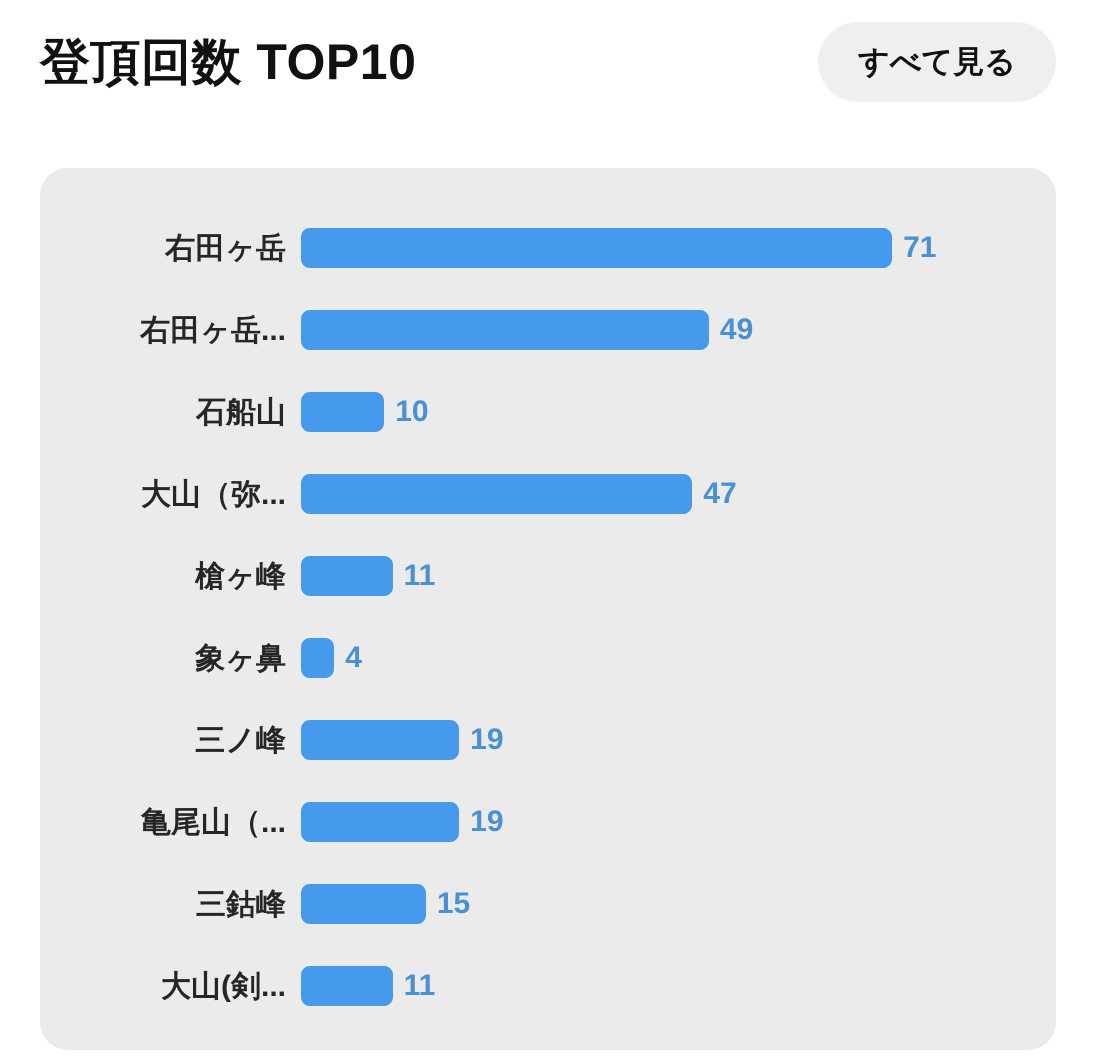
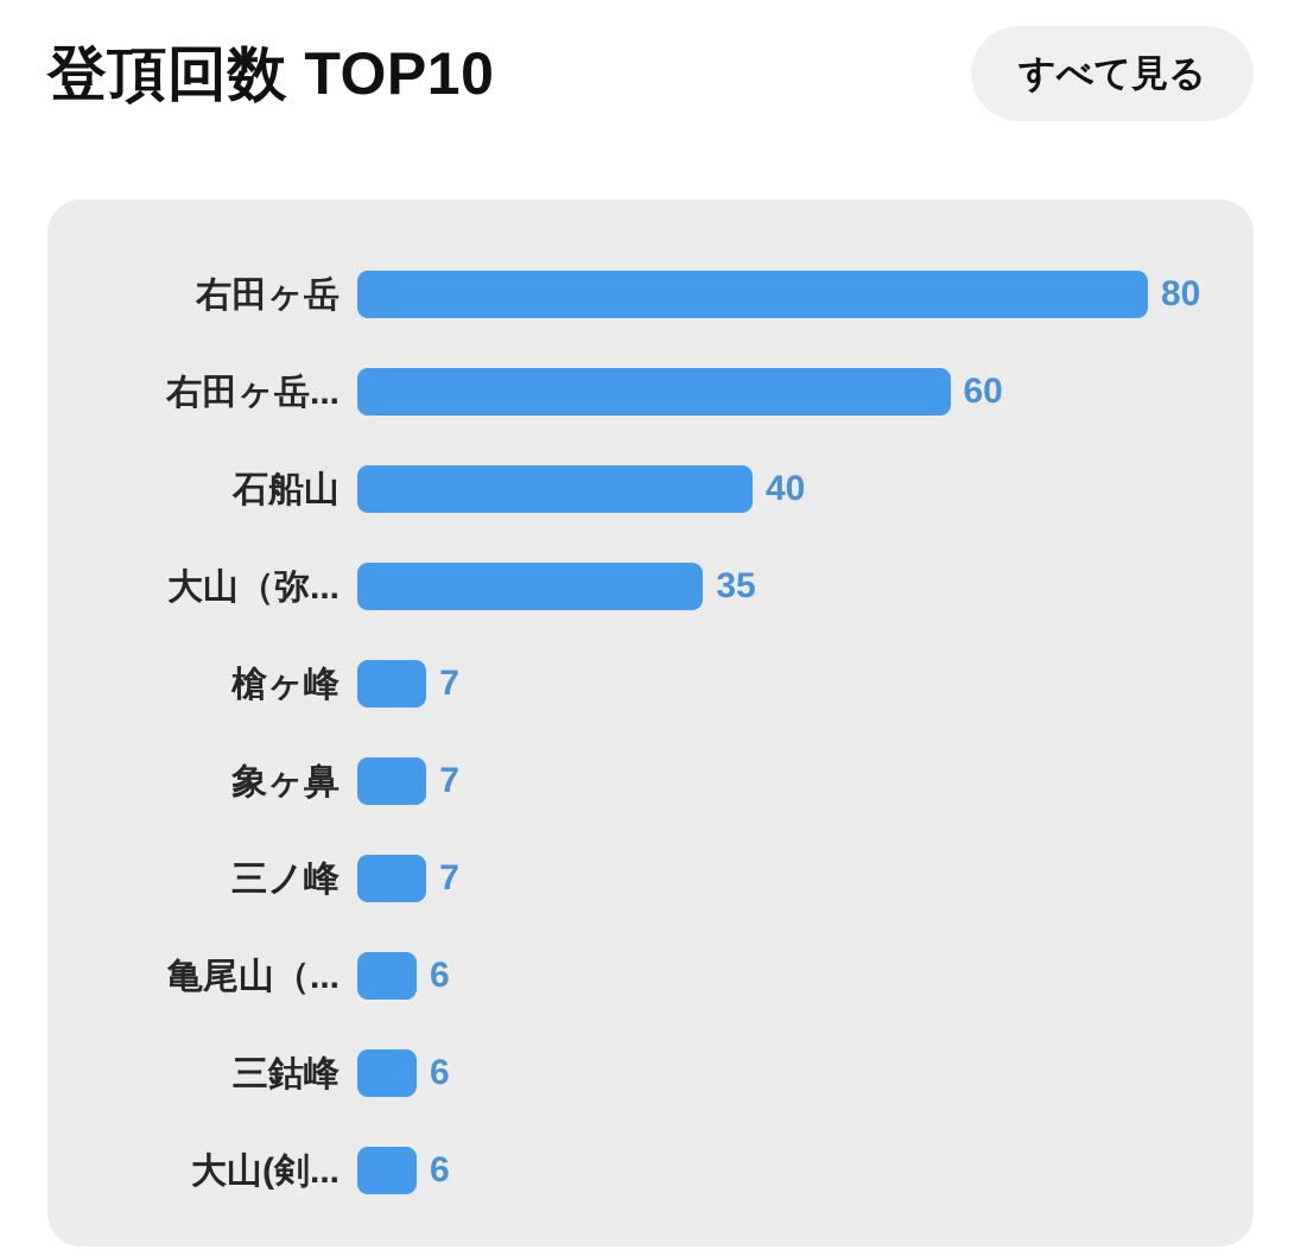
右田ヶ岳: 71 -> 80
右田ヶ岳...: 49 -> 60
石船山: 10 -> 40
大山（弥...: 47 -> 35
槍ヶ峰: 11 -> 7
象ヶ鼻: 4 -> 7
三ノ峰: 19 -> 7
亀尾山（...: 19 -> 6
三鈷峰: 15 -> 6
大山(剣...: 11 -> 6
